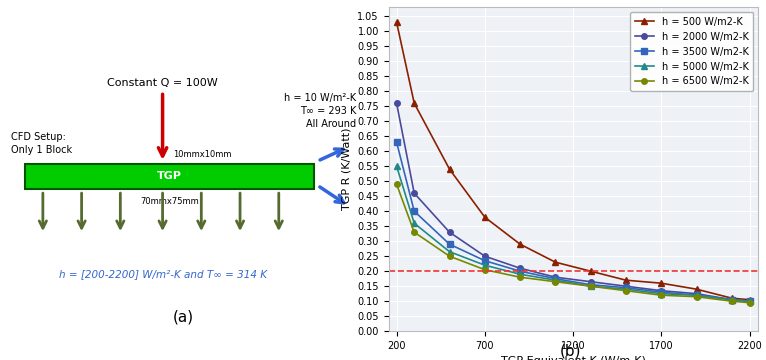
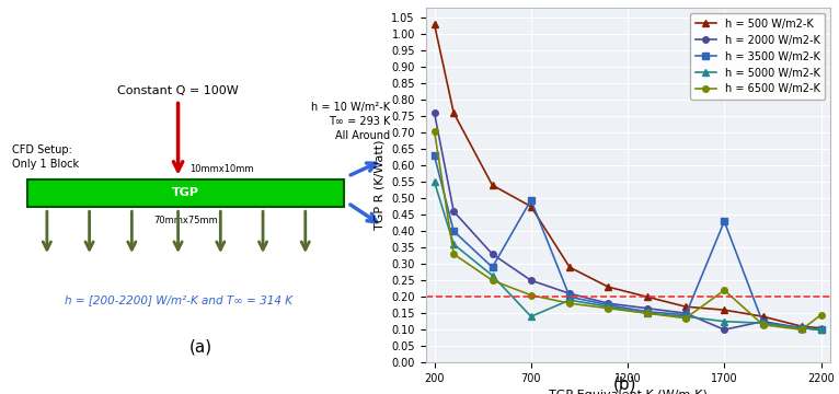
h = 6500 W/m2-K/200: 0.490 -> 0.705
h = 500 W/m2-K/700: 0.380 -> 0.475
h = 3500 W/m2-K/700: 0.235 -> 0.495
h = 5000 W/m2-K/700: 0.220 -> 0.140
h = 2000 W/m2-K/1700: 0.135 -> 0.100
h = 3500 W/m2-K/1700: 0.130 -> 0.430
h = 6500 W/m2-K/1700: 0.120 -> 0.220
h = 6500 W/m2-K/2200: 0.095 -> 0.145
